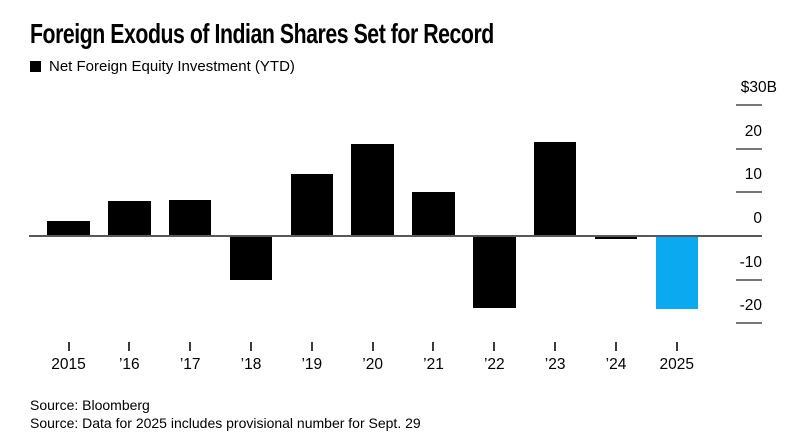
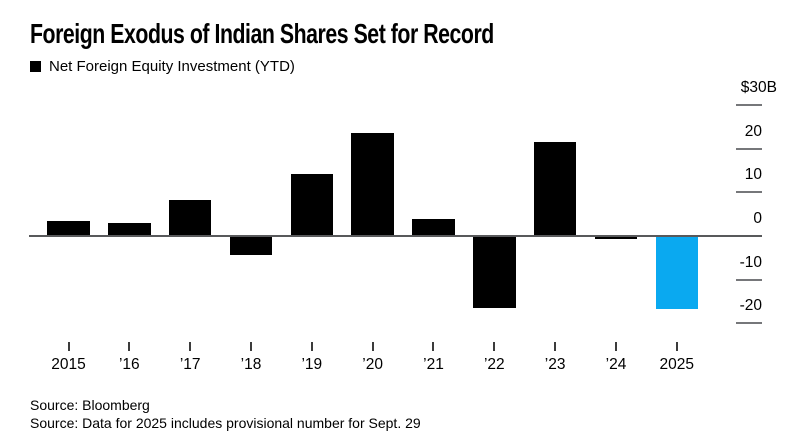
’16: 8 -> 3
’18: -10 -> -4
’20: 21 -> 24
’21: 10 -> 4
